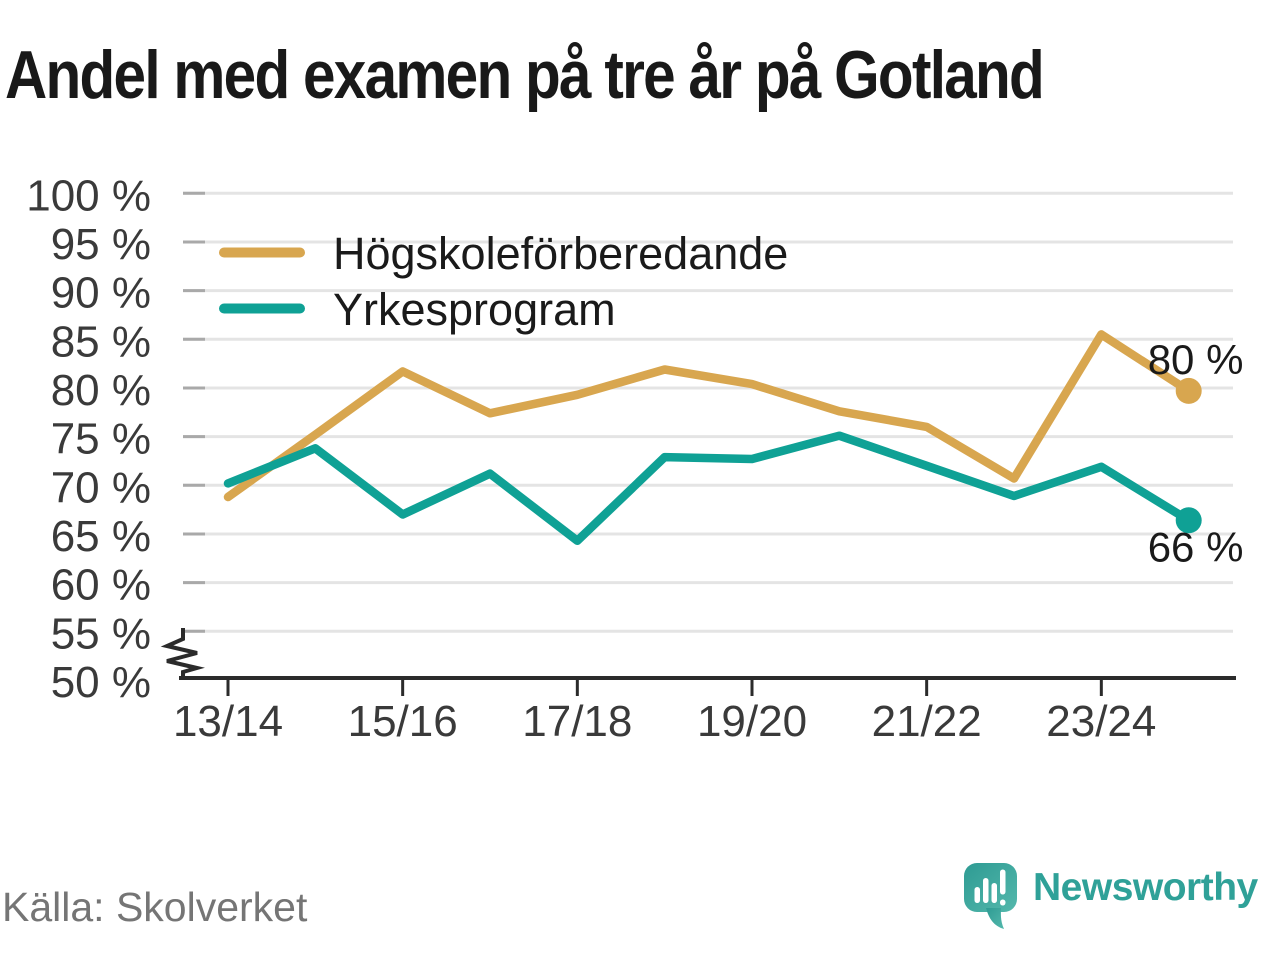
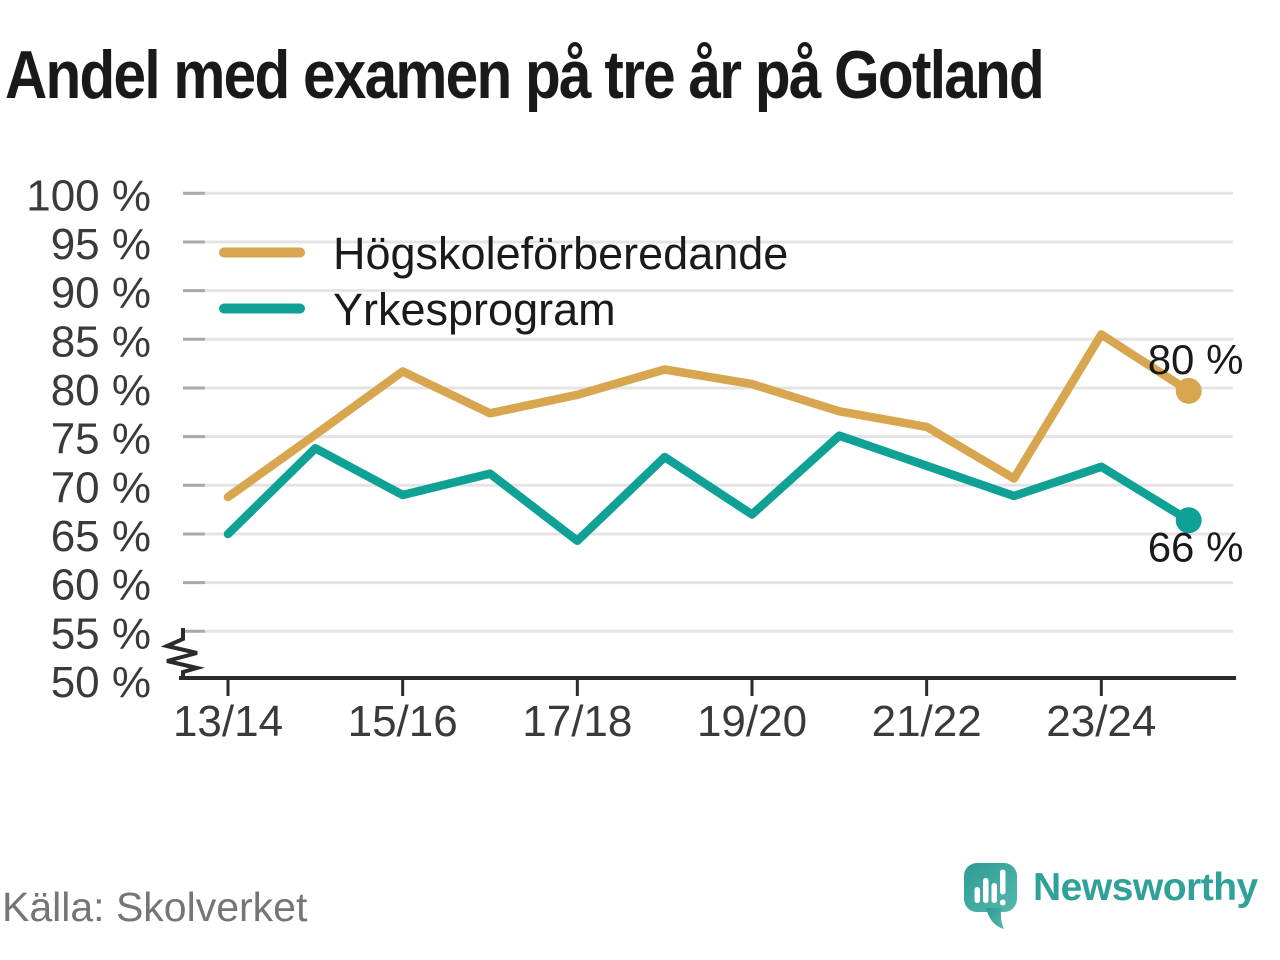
Yrkesprogram/13/14: 70% -> 65%
Yrkesprogram/15/16: 67% -> 69%
Yrkesprogram/19/20: 73% -> 67%
